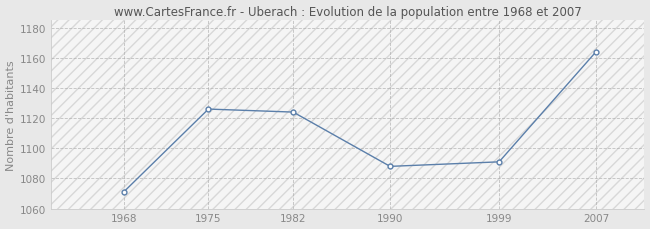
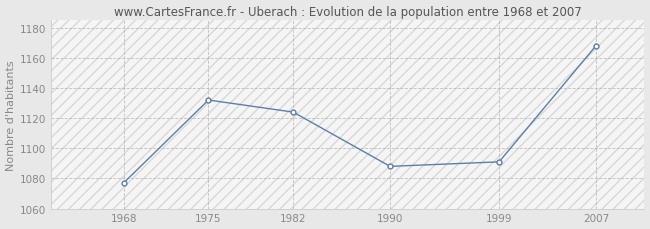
1968: 1071 -> 1077
1975: 1126 -> 1132
2007: 1164 -> 1168
